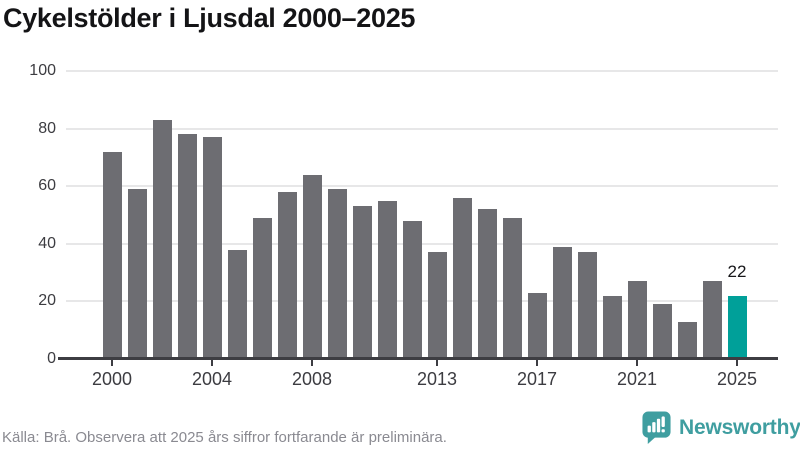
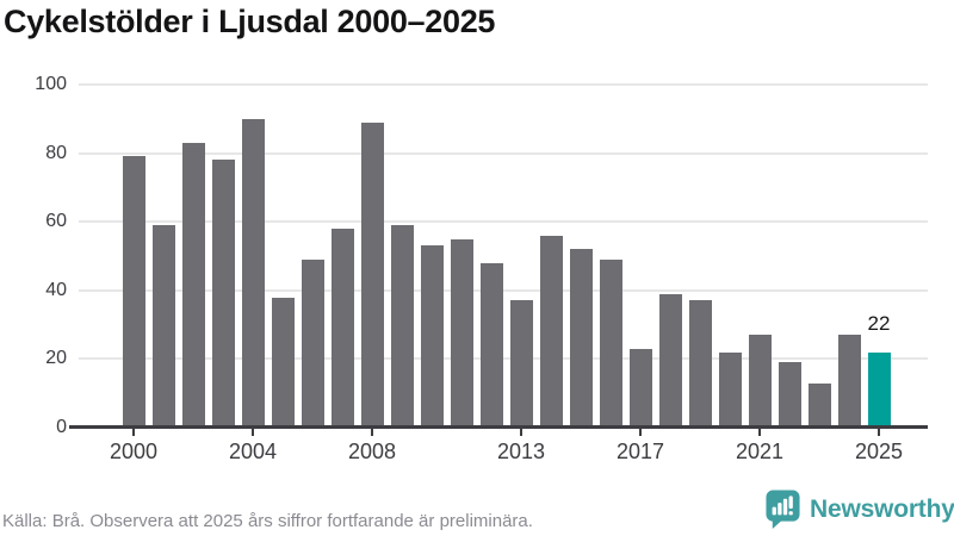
2000: 72 -> 79
2004: 77 -> 90
2008: 64 -> 89
